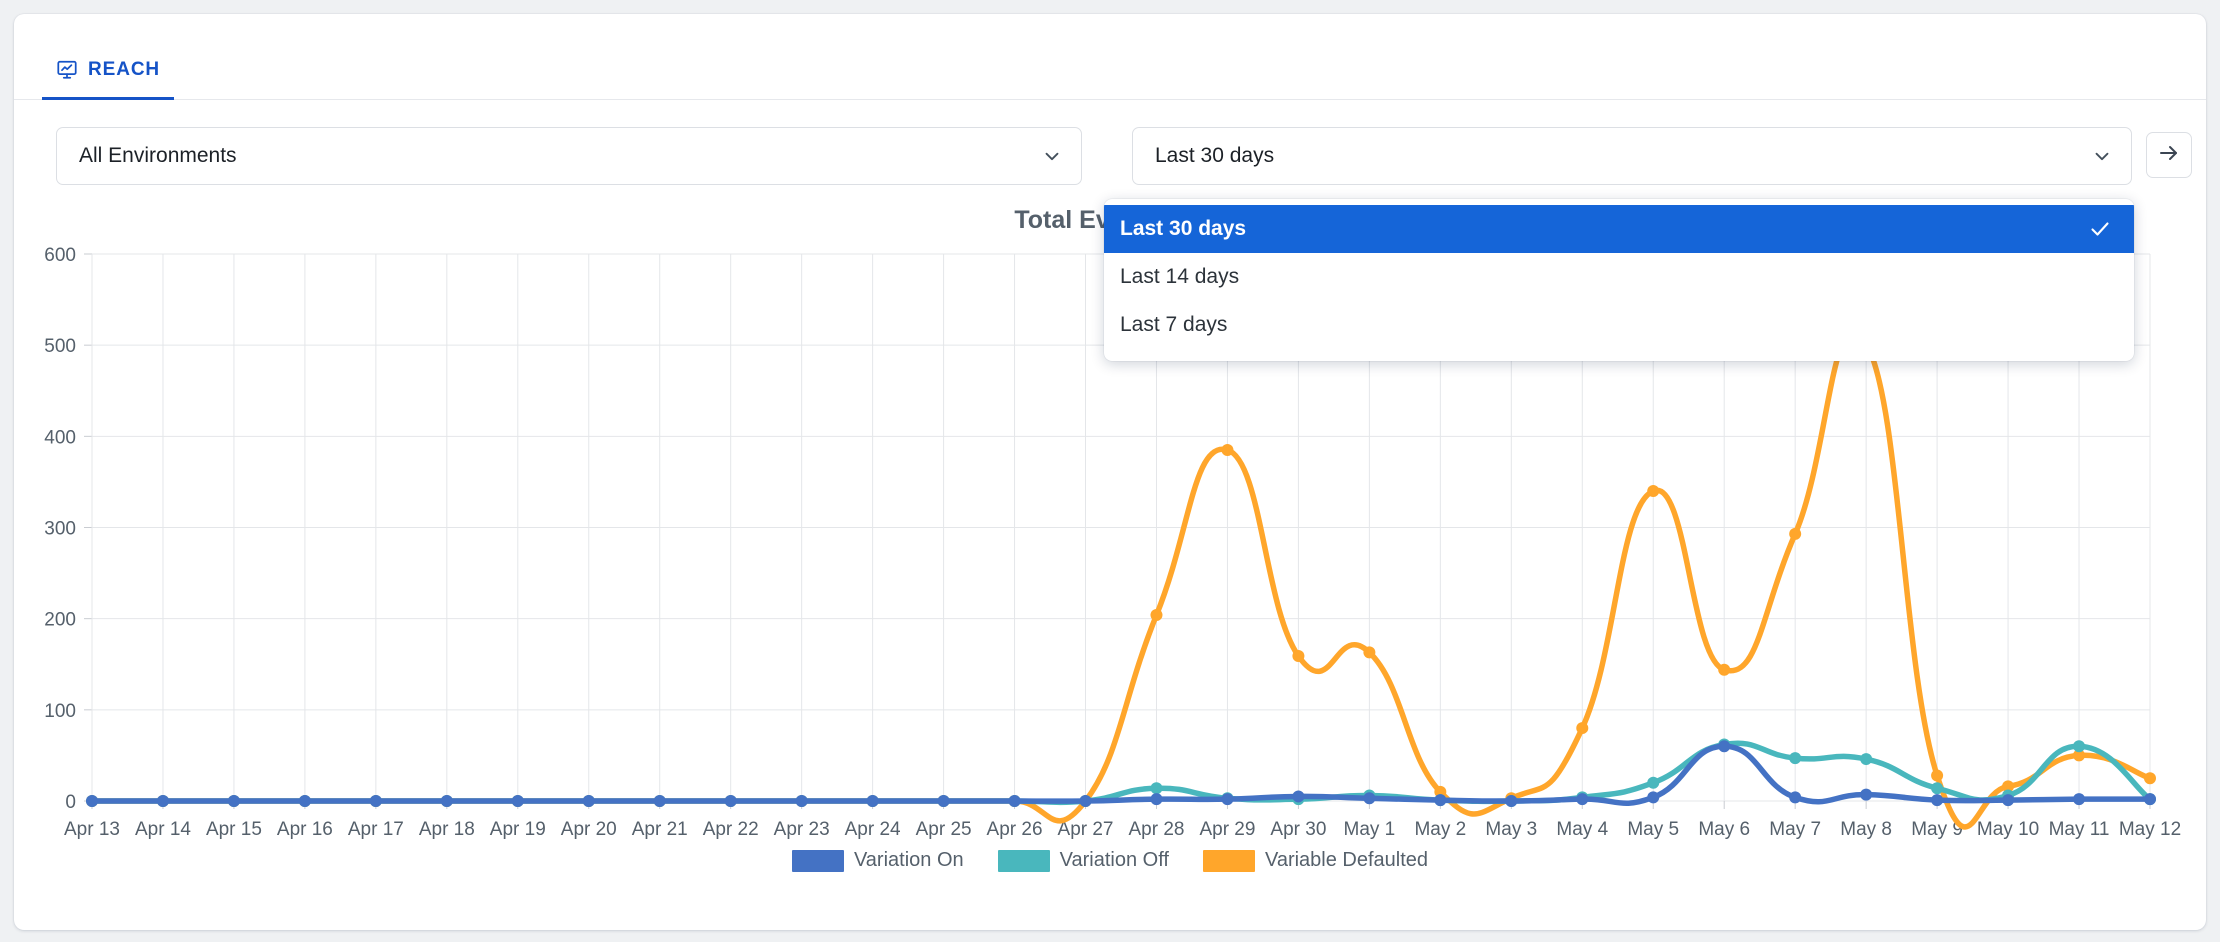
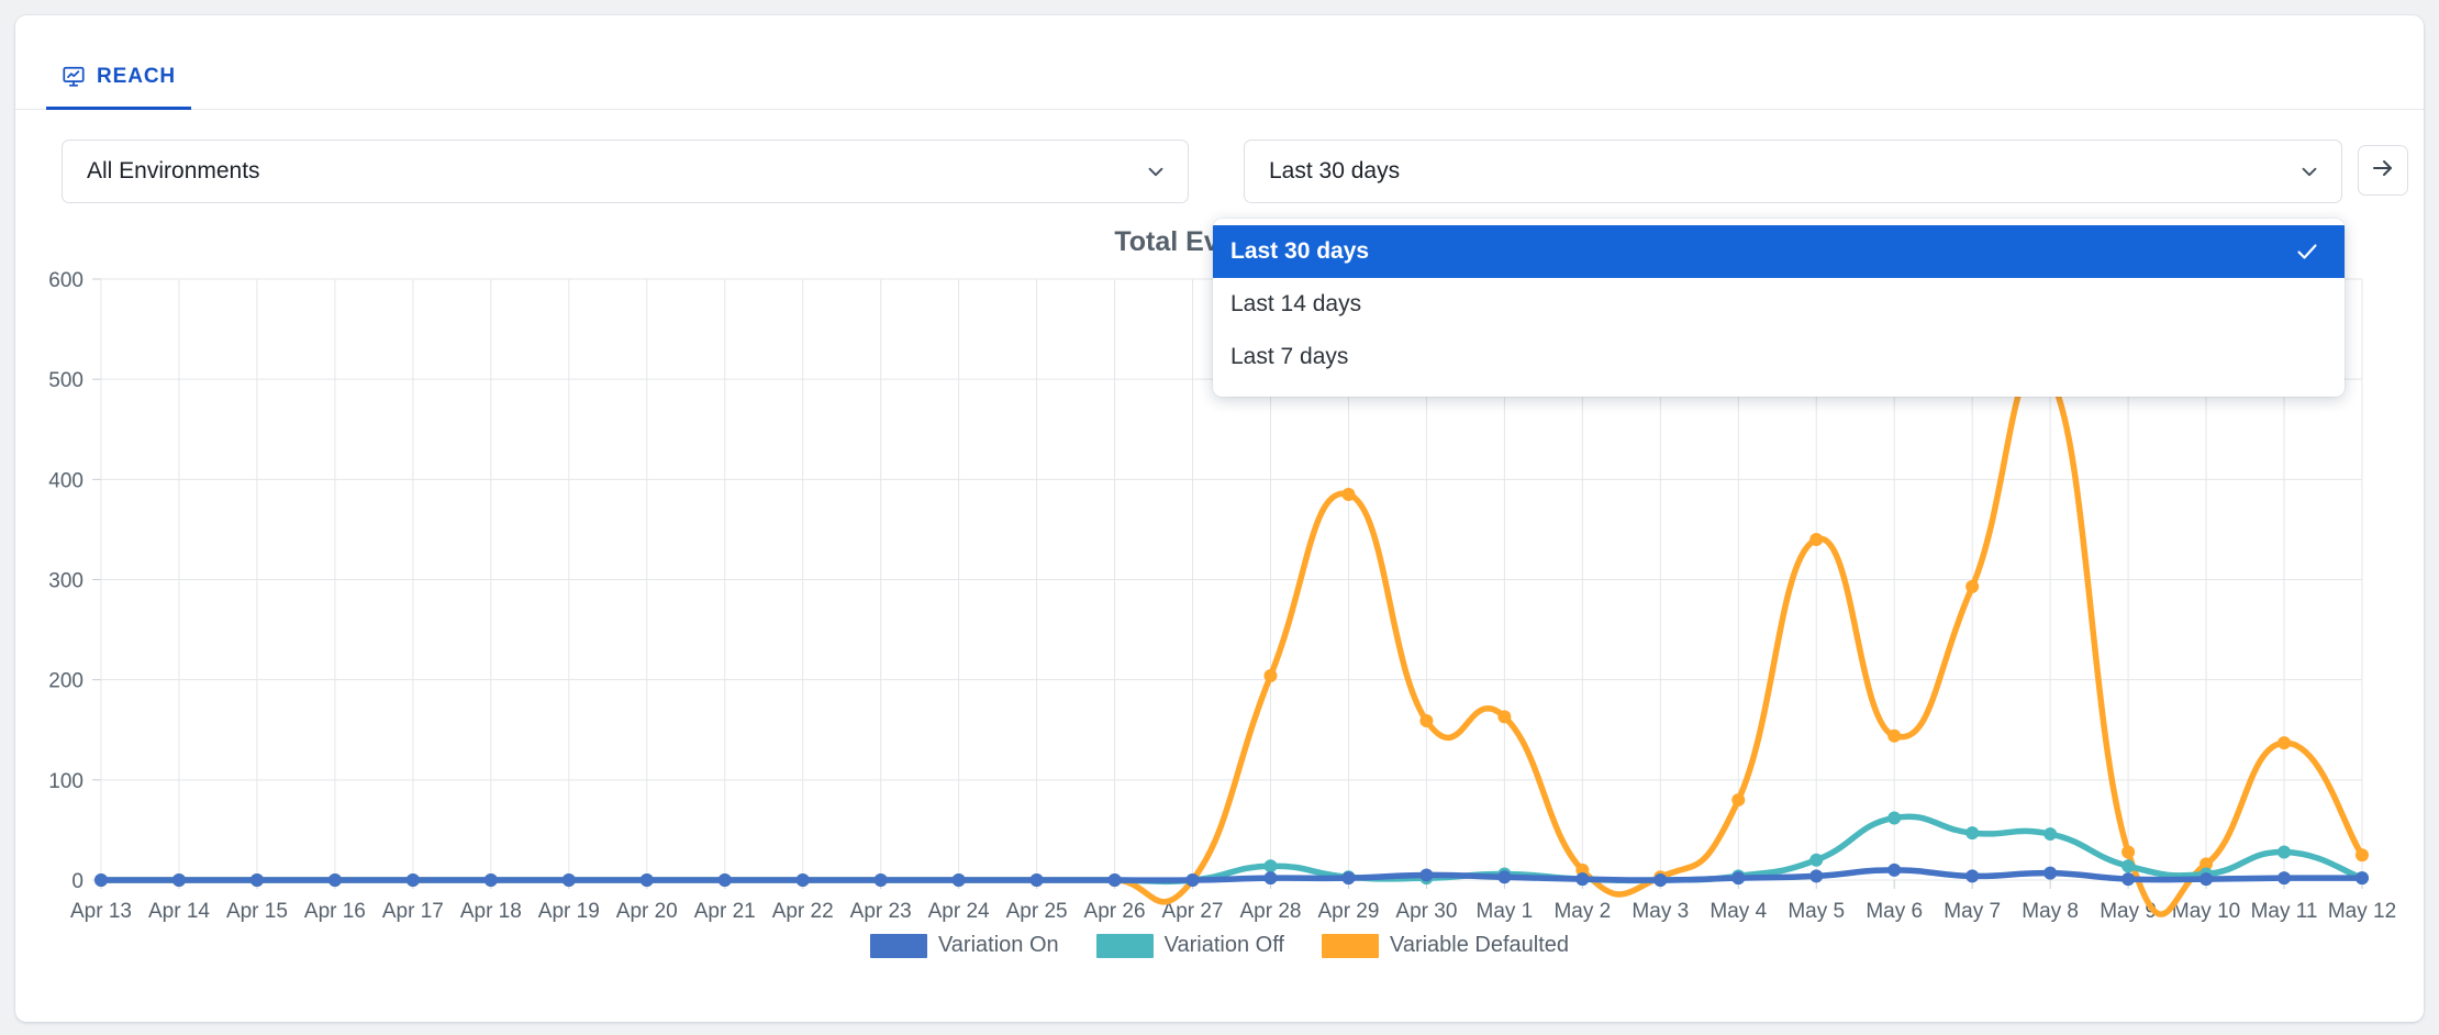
Variation On/May 6: 60 -> 10
Variation Off/May 11: 60 -> 30
Variable Defaulted/May 11: 50 -> 140
